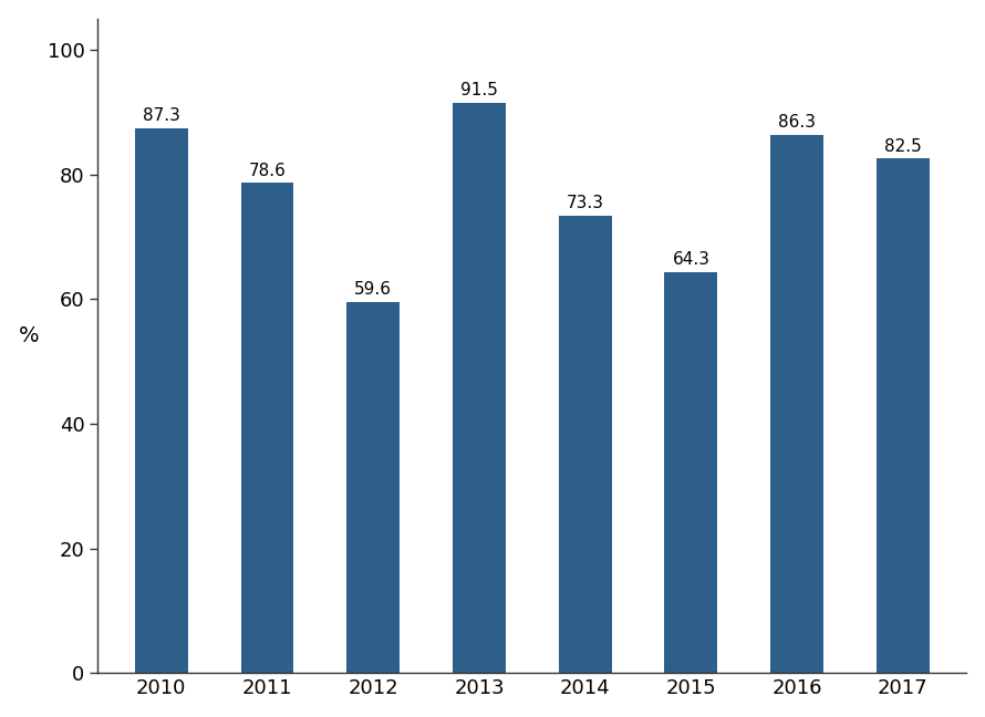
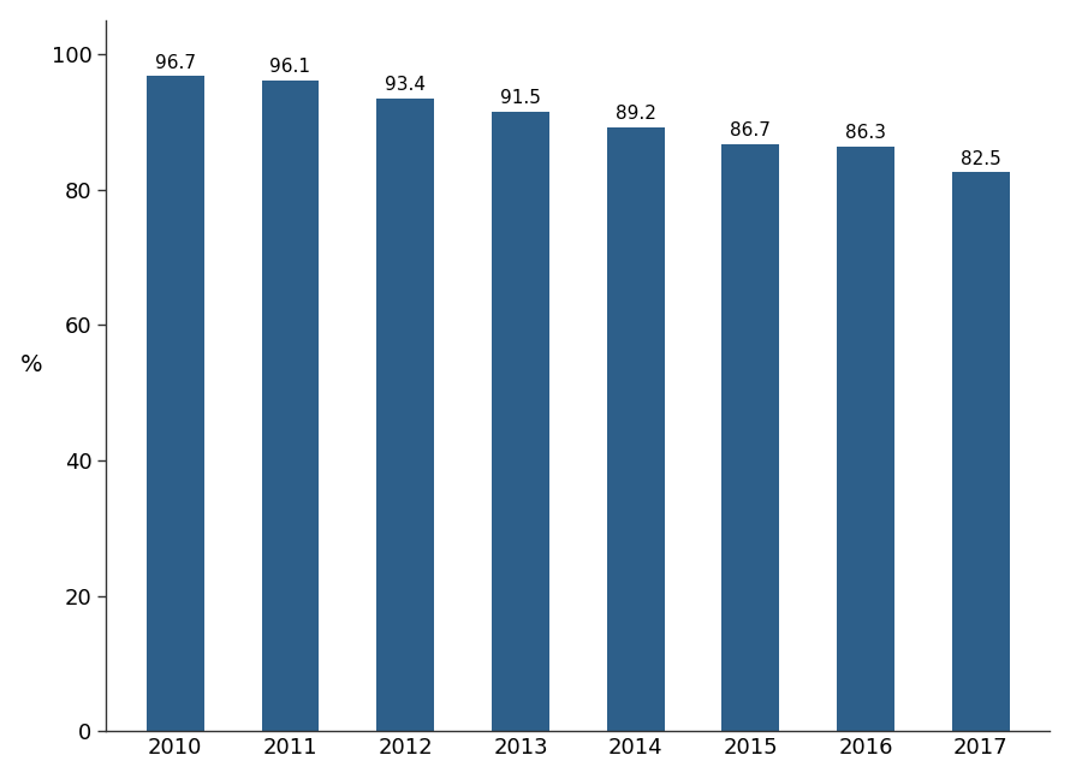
2010: 87.3 -> 96.7
2011: 78.6 -> 96.1
2012: 59.6 -> 93.4
2014: 73.3 -> 89.2
2015: 64.3 -> 86.7
